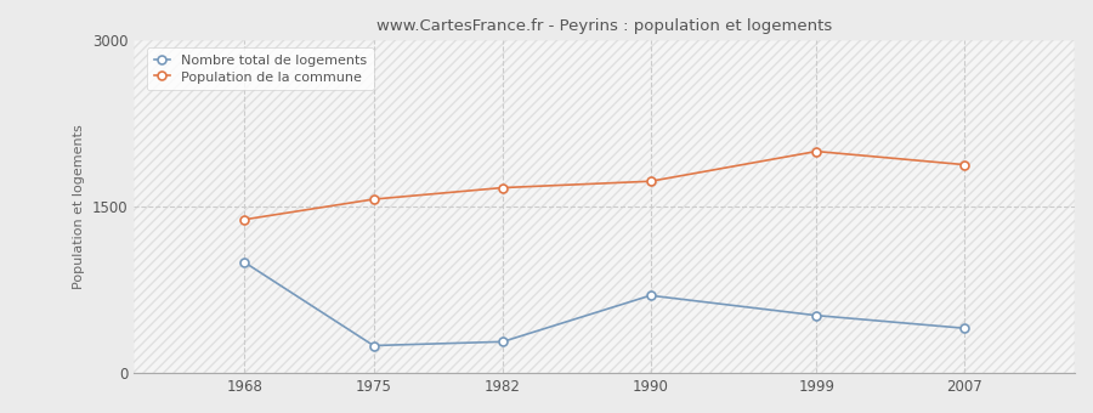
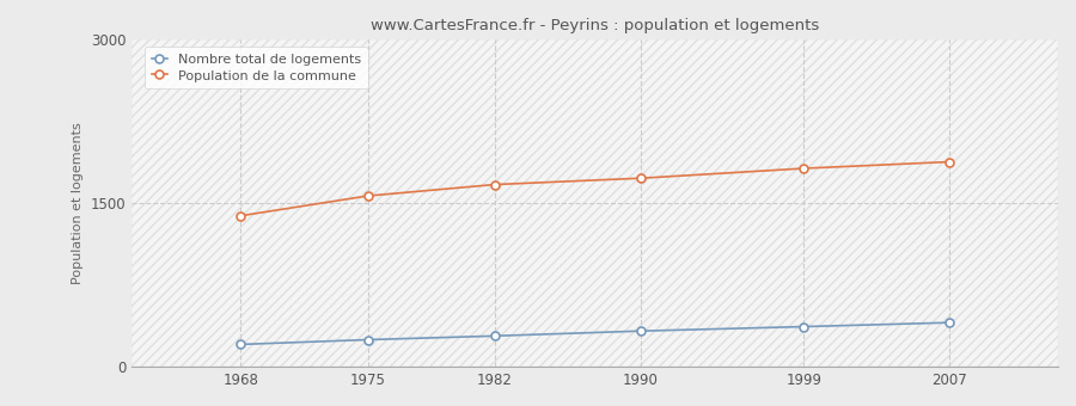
Nombre total de logements/1968: 1000 -> 200
Nombre total de logements/1990: 700 -> 330
Nombre total de logements/1999: 520 -> 370
Population de la commune/1999: 2000 -> 1820
